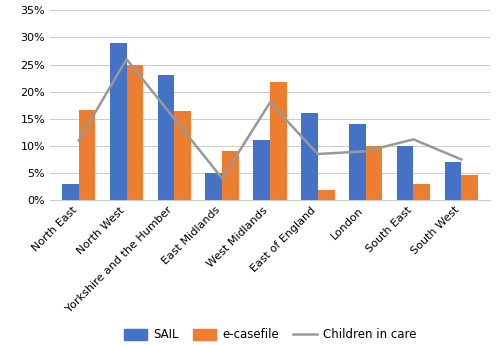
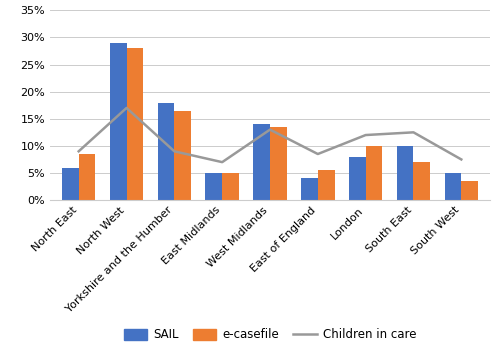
SAIL/North East: 3% -> 6%
Children in care/North East: 11.0% -> 9.0%
e-casefile/North East: 16.6% -> 8.5%
Children in care/North West: 26.0% -> 17.0%
e-casefile/North West: 25.0% -> 28.0%
SAIL/Yorkshire and the Humber: 23% -> 18%
Children in care/Yorkshire and the Humber: 15.0% -> 9.0%
Children in care/East Midlands: 4.0% -> 7.0%
e-casefile/East Midlands: 9.0% -> 5.0%
SAIL/West Midlands: 11% -> 14%
Children in care/West Midlands: 18.0% -> 13.0%
e-casefile/West Midlands: 21.8% -> 13.5%
SAIL/East of England: 16% -> 4%
e-casefile/East of England: 1.8% -> 5.5%
SAIL/London: 14% -> 8%
Children in care/London: 9.0% -> 12.0%
Children in care/South East: 11.2% -> 12.5%
e-casefile/South East: 3.0% -> 7.0%
SAIL/South West: 7% -> 5%
e-casefile/South West: 4.6% -> 3.5%
